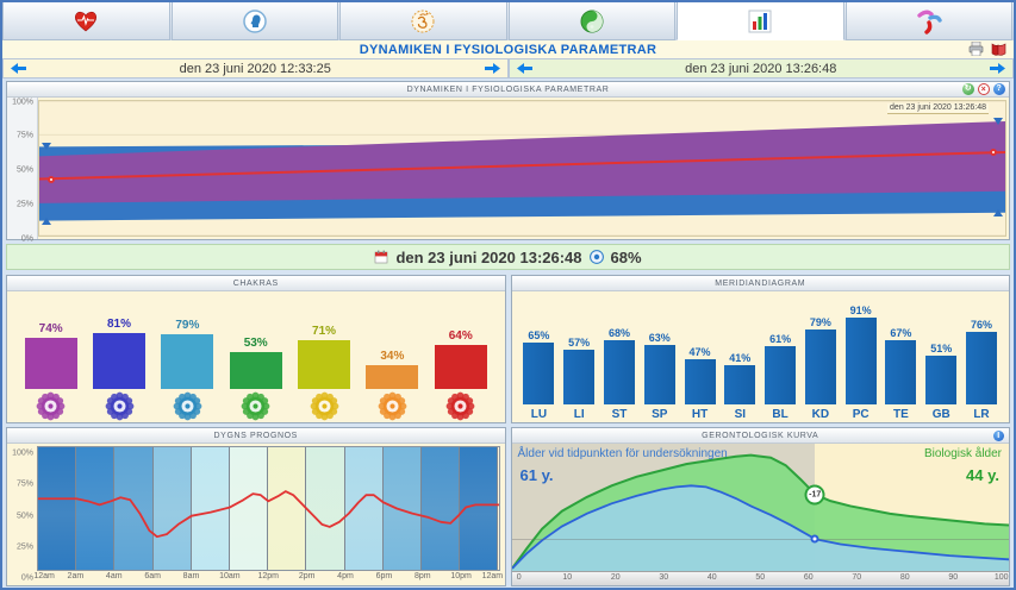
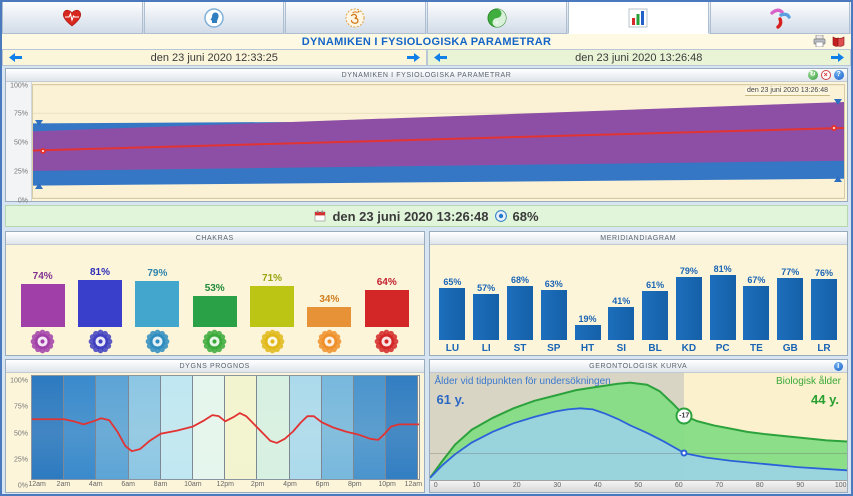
MERIDIANDIAGRAM/HT: 47% -> 19%
MERIDIANDIAGRAM/PC: 91% -> 81%
MERIDIANDIAGRAM/GB: 51% -> 77%
